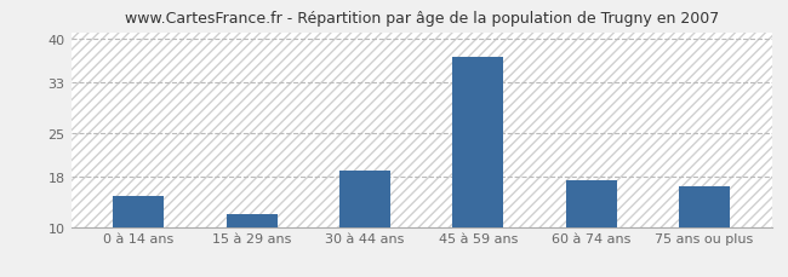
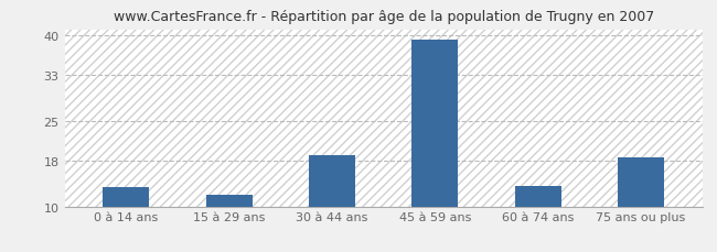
0 à 14 ans: 15.0 -> 13.4
45 à 59 ans: 37.0 -> 39.2
60 à 74 ans: 17.5 -> 13.6
75 ans ou plus: 16.5 -> 18.6
